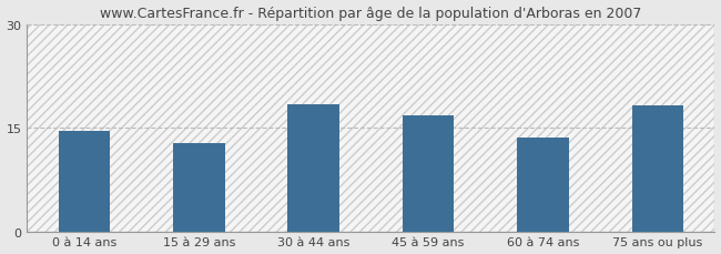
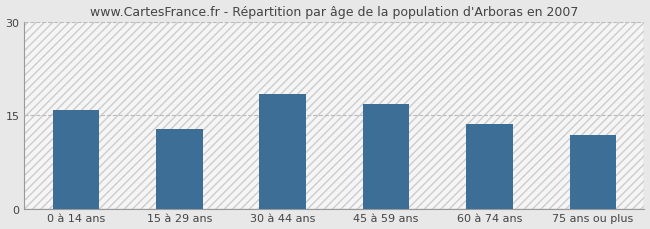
0 à 14 ans: 14.6 -> 15.8
75 ans ou plus: 18.2 -> 11.8
